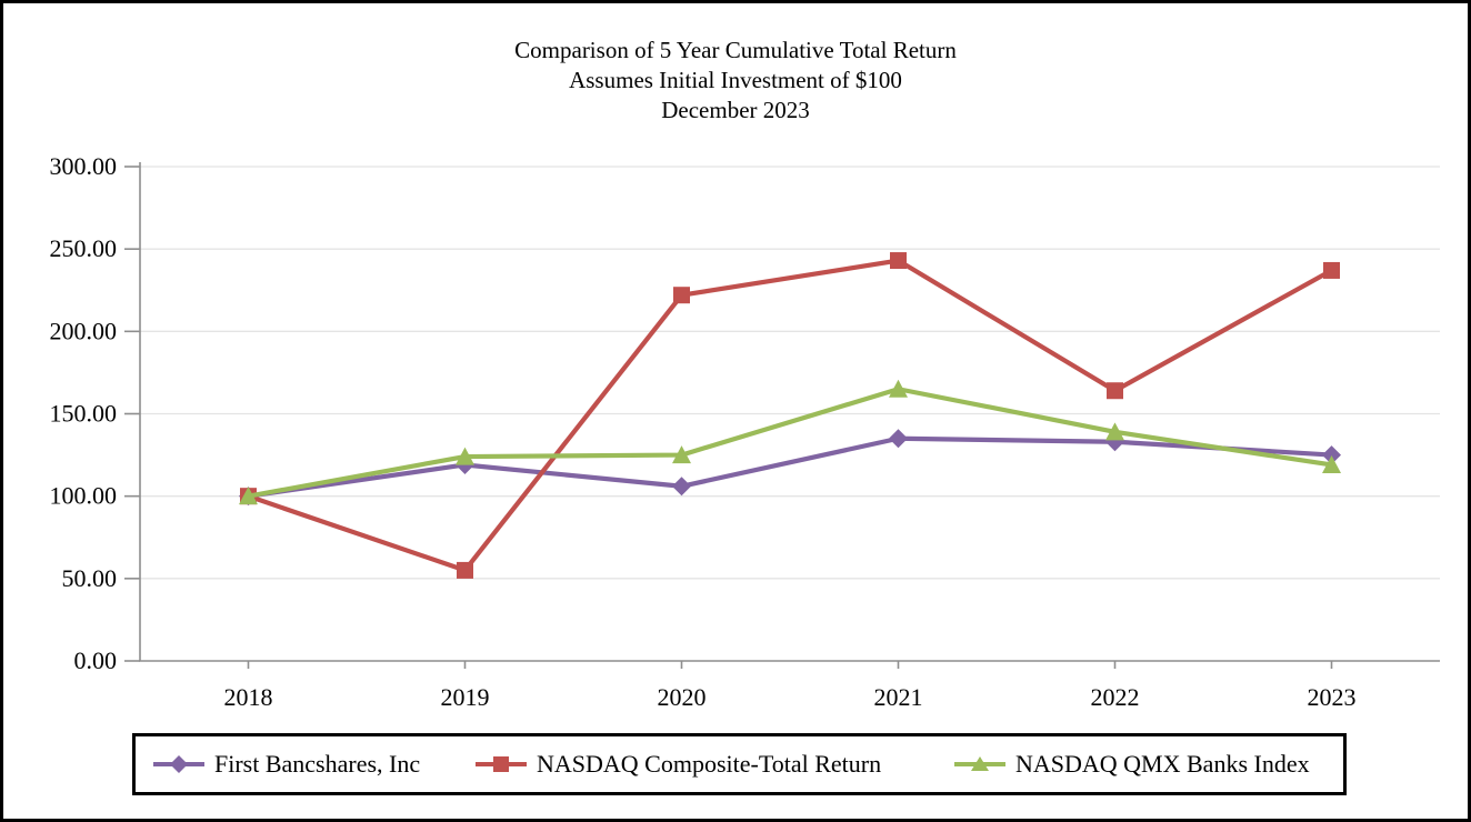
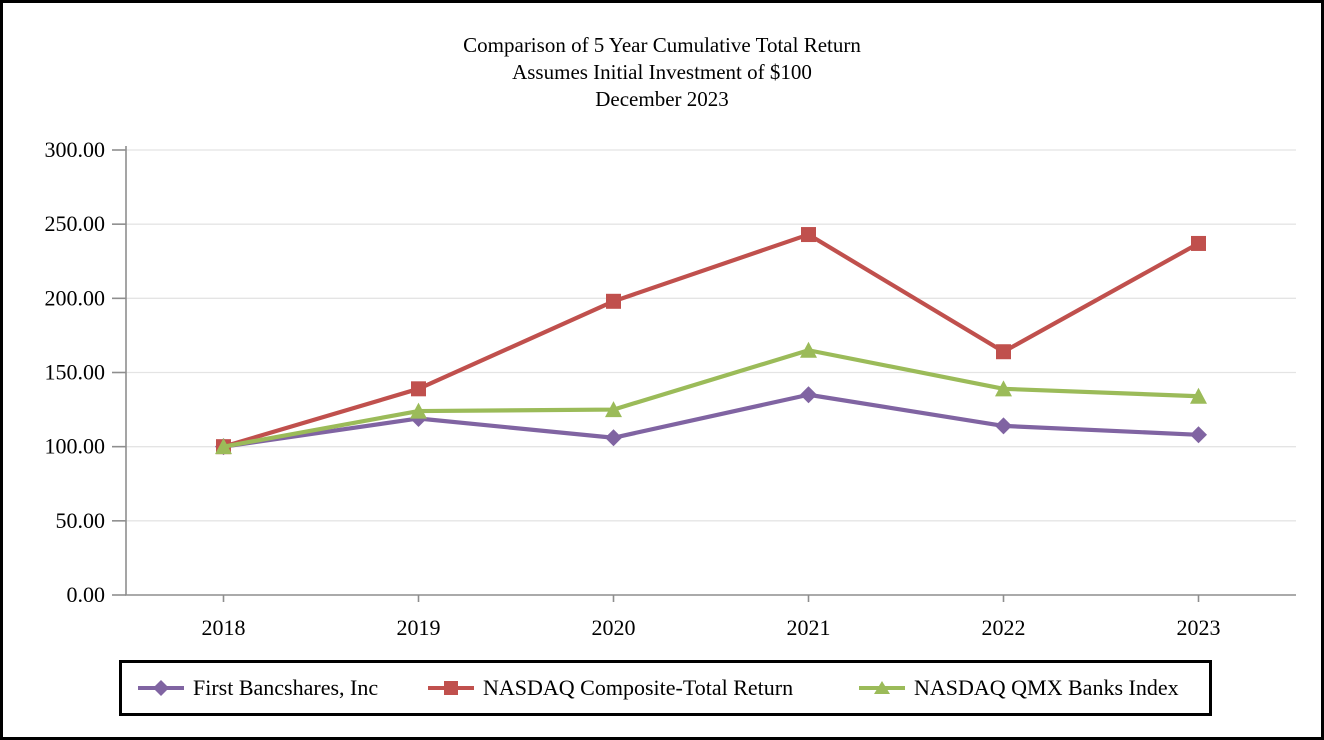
NASDAQ Composite-Total Return/2019: 55 -> 139
NASDAQ Composite-Total Return/2020: 222 -> 198
First Bancshares, Inc/2022: 133 -> 114
First Bancshares, Inc/2023: 125 -> 108
NASDAQ QMX Banks Index/2023: 119 -> 134
